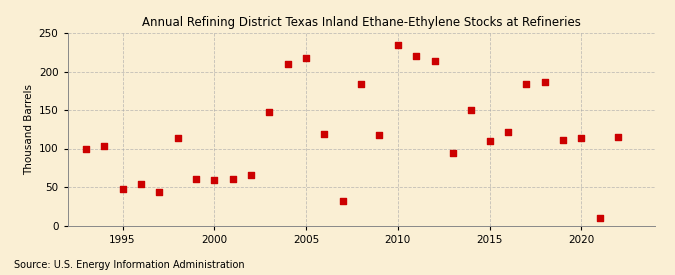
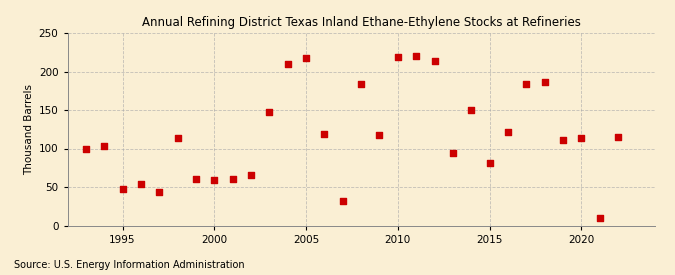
2010: 234 -> 219
2015: 110 -> 81
